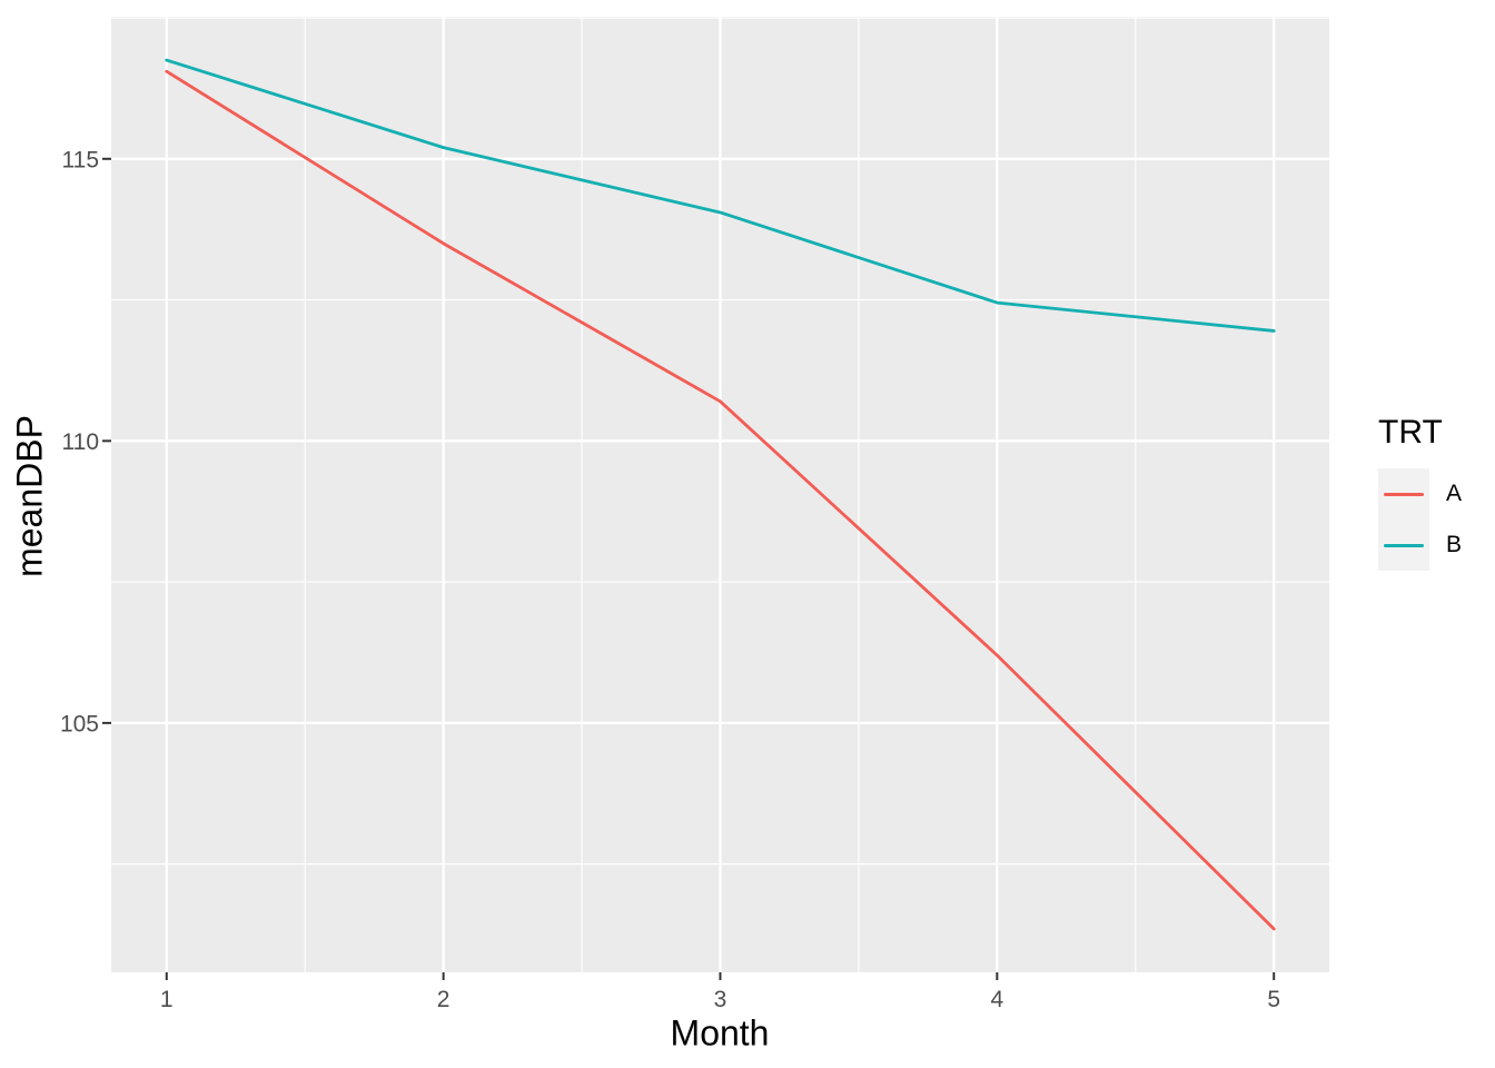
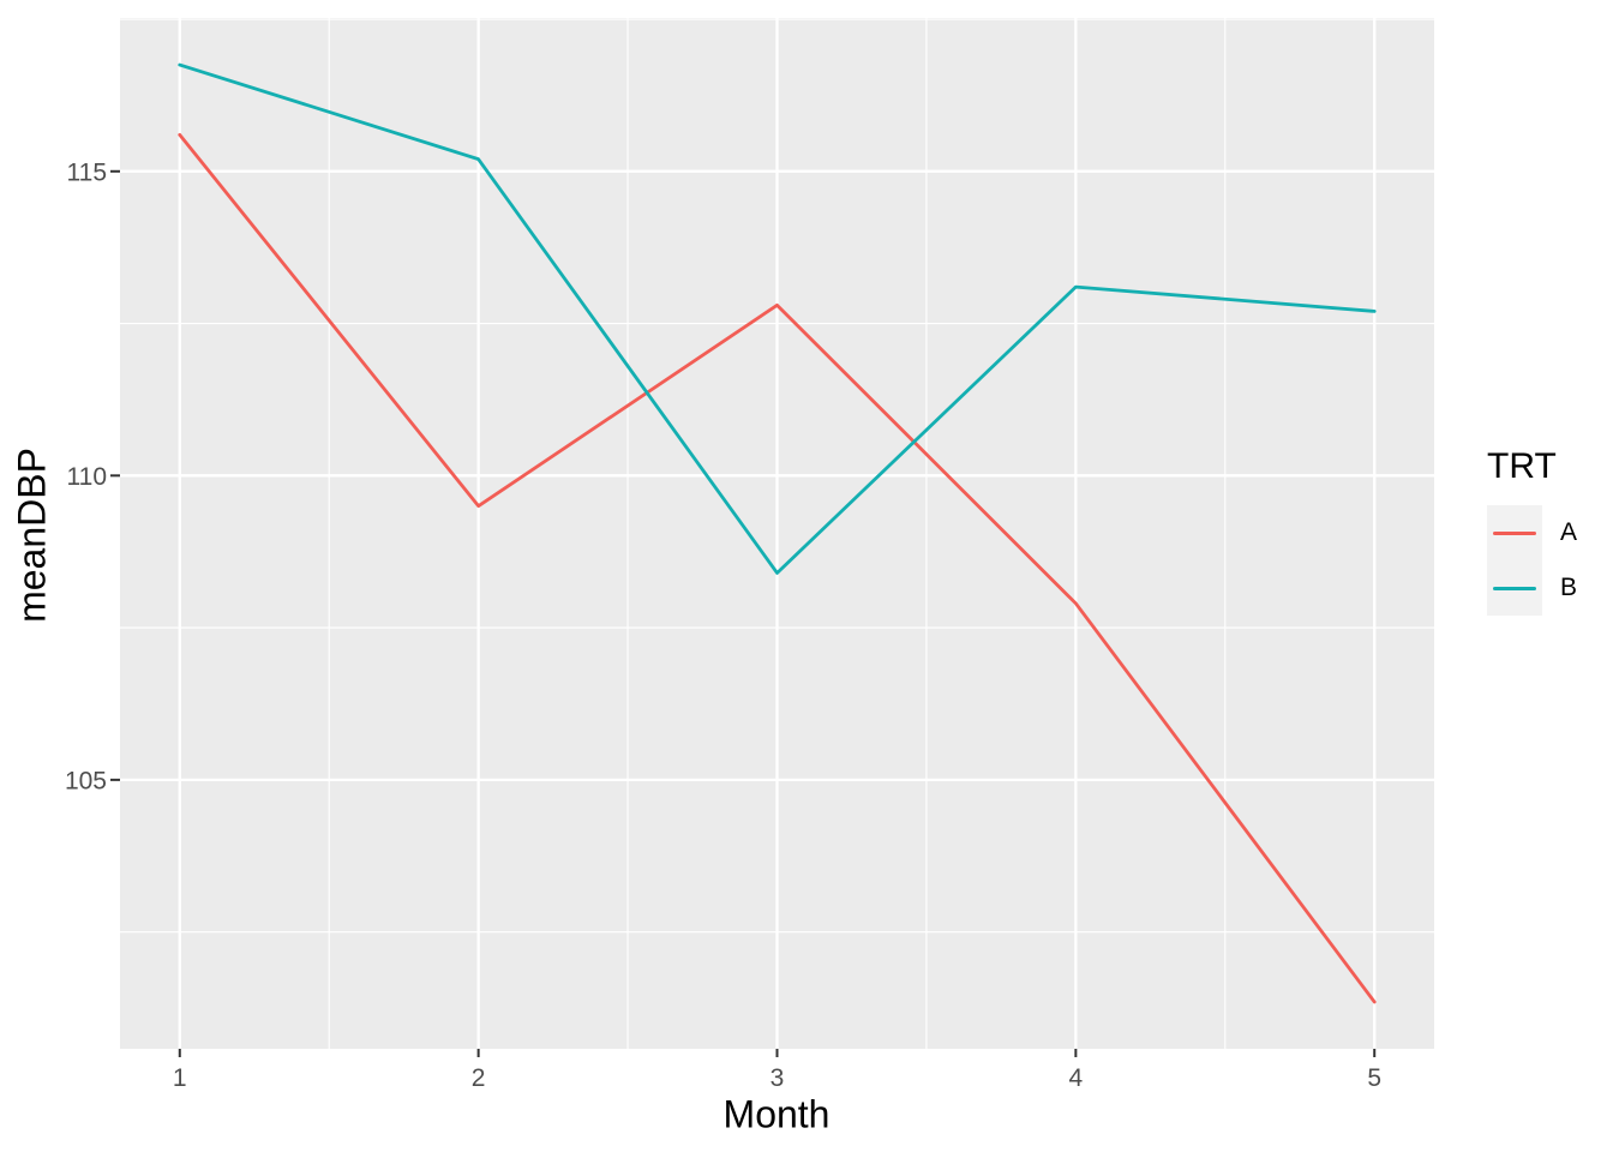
A/1: 116.5 -> 115.6
A/2: 113.5 -> 109.5
A/3: 110.7 -> 112.8
B/3: 114.0 -> 108.4
A/4: 106.2 -> 107.9
B/4: 112.5 -> 113.1
B/5: 112.0 -> 112.7
